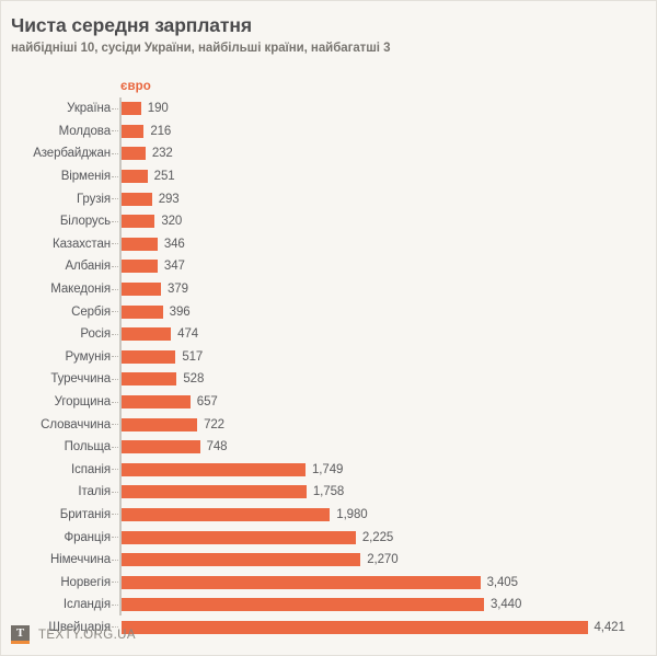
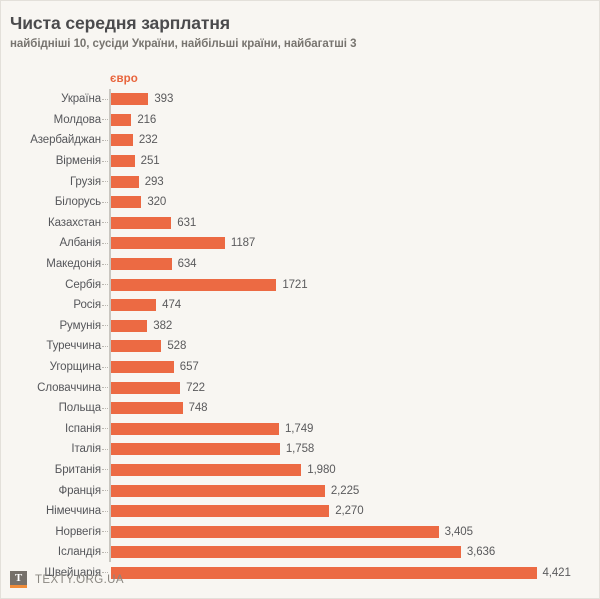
Україна: 190 -> 393
Казахстан: 346 -> 631
Албанія: 347 -> 1187
Македонія: 379 -> 634
Сербія: 396 -> 1721
Румунія: 517 -> 382
Ісландія: 3,440 -> 3,636
